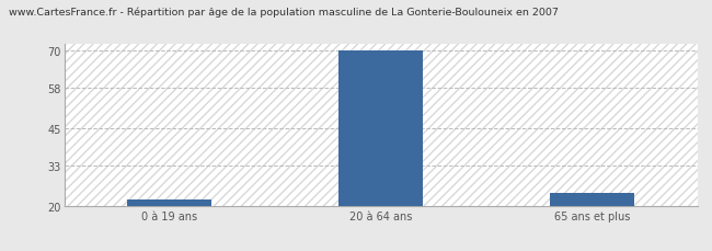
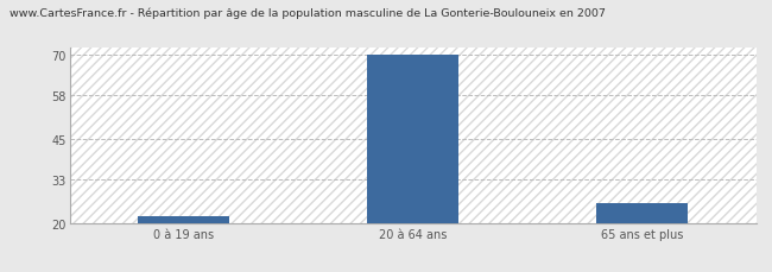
65 ans et plus: 24 -> 26
